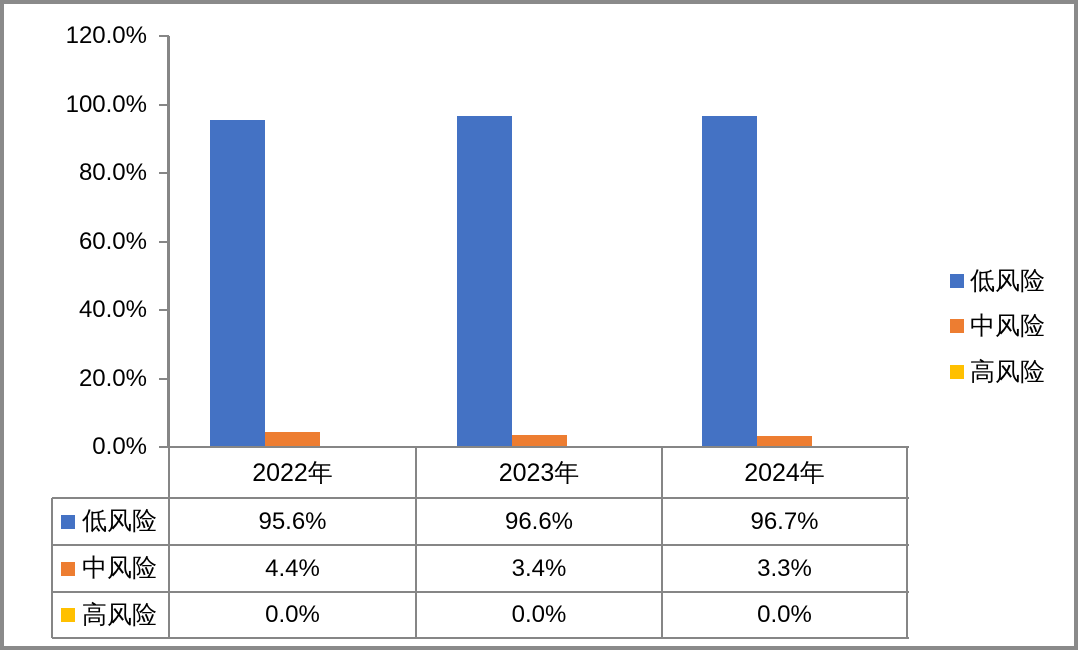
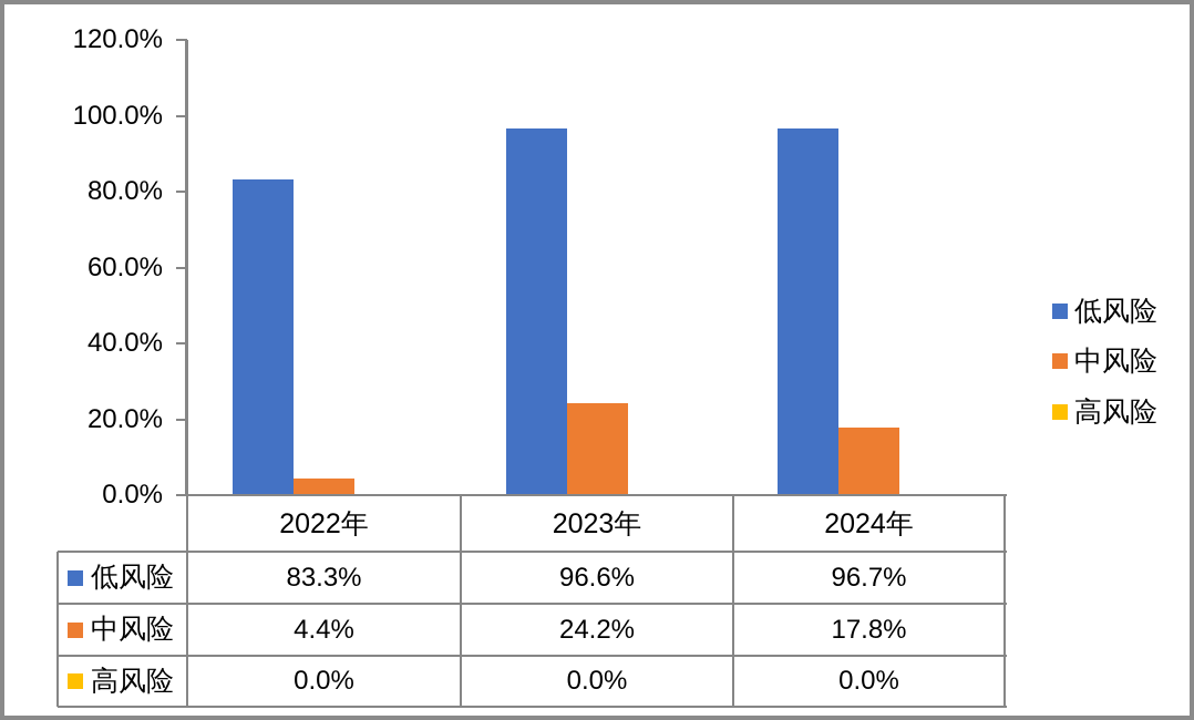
低风险/2022年: 95.6% -> 83.3%
中风险/2023年: 3.4% -> 24.2%
中风险/2024年: 3.3% -> 17.8%
